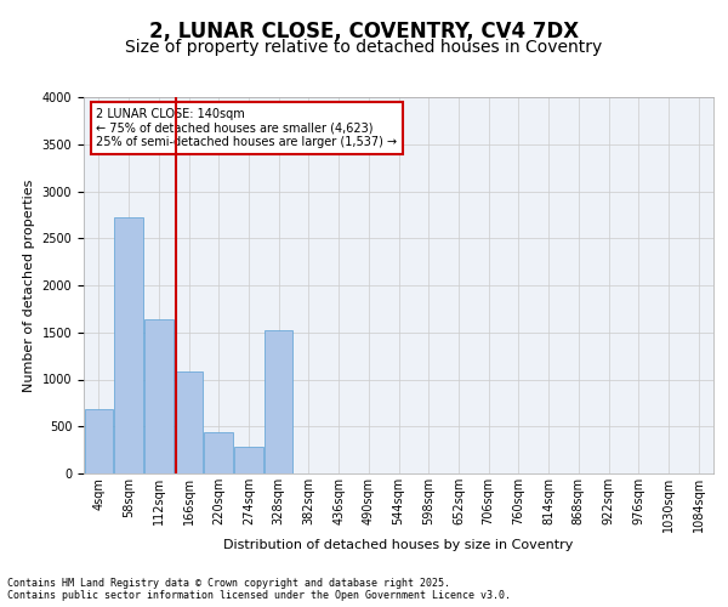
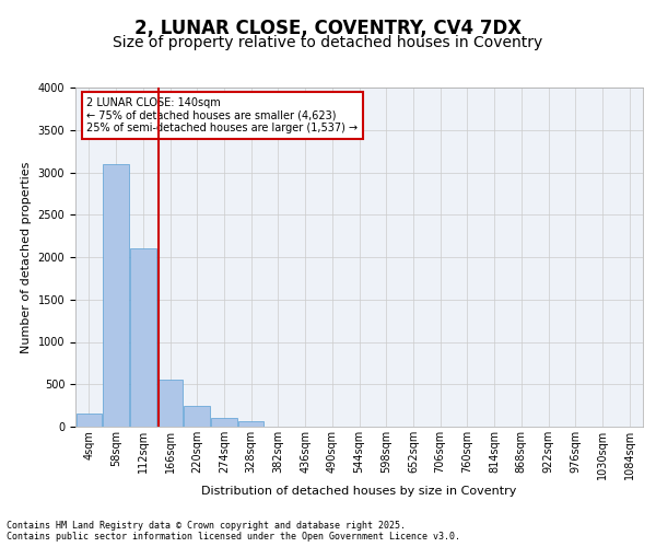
4sqm: 680 -> 150
58sqm: 2720 -> 3100
112sqm: 1640 -> 2100
166sqm: 1080 -> 550
220sqm: 440 -> 250
274sqm: 280 -> 100
328sqm: 1520 -> 70
